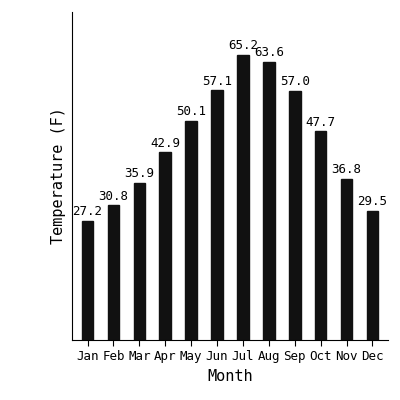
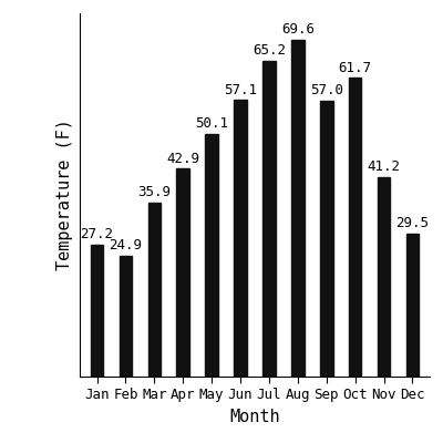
Feb: 30.8 -> 24.9
Aug: 63.6 -> 69.6
Oct: 47.7 -> 61.7
Nov: 36.8 -> 41.2
